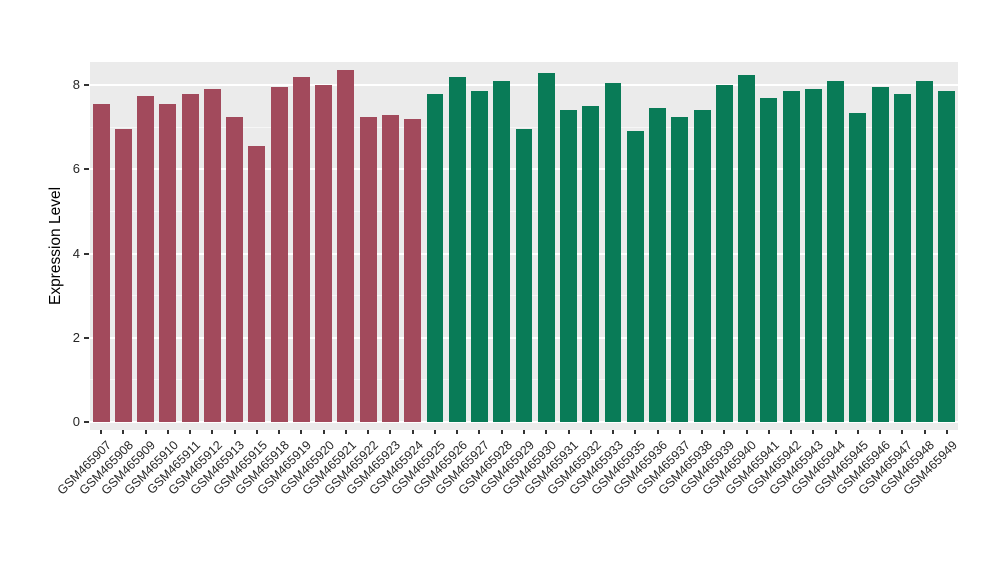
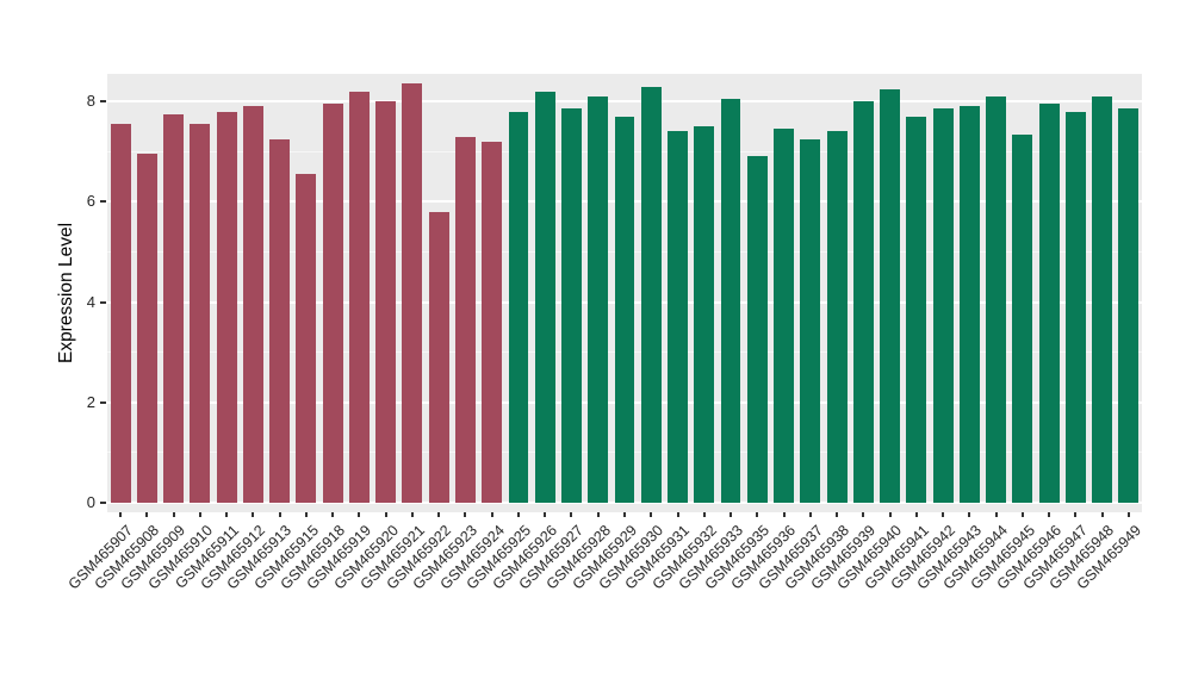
GSM465922: 7.2 -> 5.8
GSM465929: 7.0 -> 7.7
